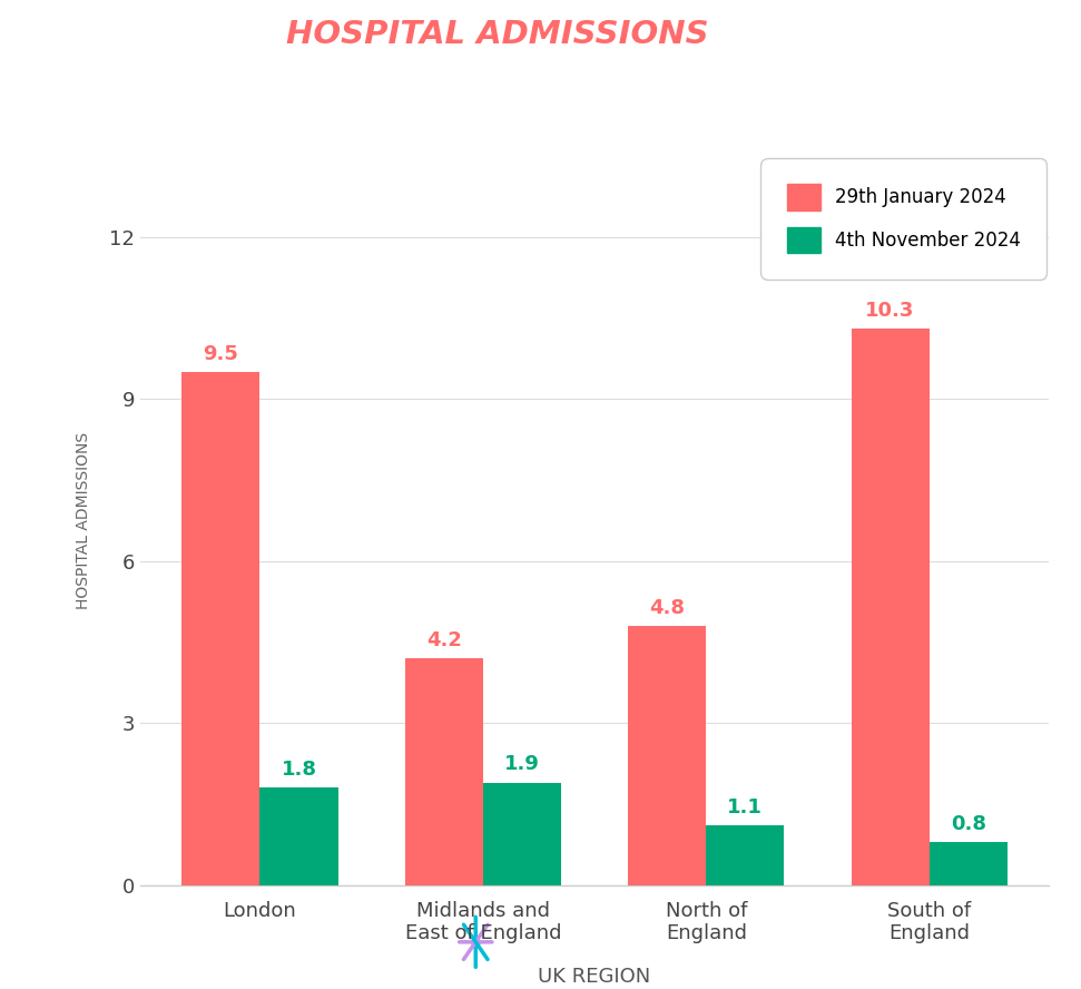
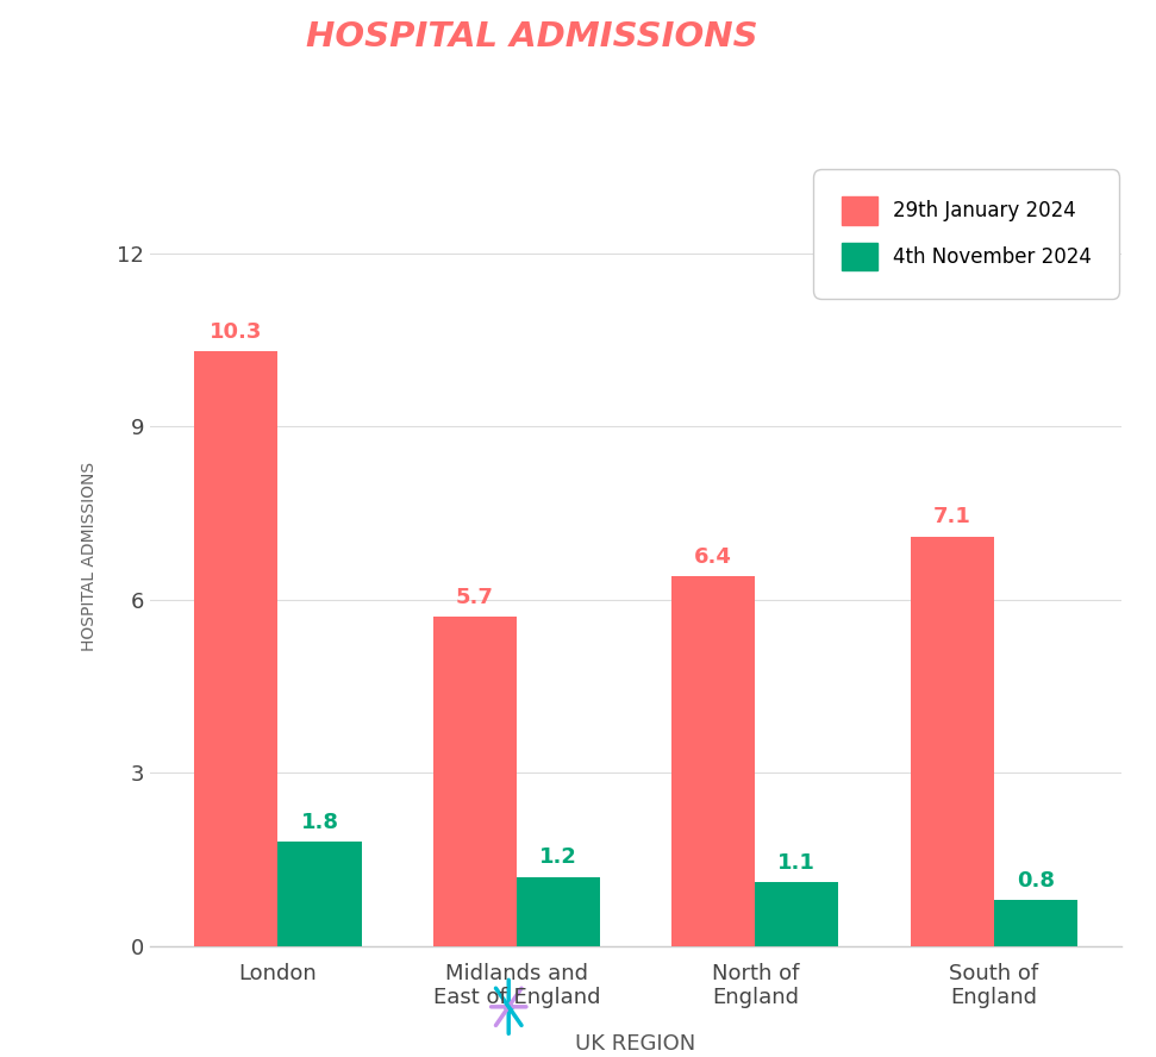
29th January 2024/London: 9.5 -> 10.3
29th January 2024/Midlands and East of England: 4.2 -> 5.7
4th November 2024/Midlands and East of England: 1.9 -> 1.2
29th January 2024/North of England: 4.8 -> 6.4
29th January 2024/South of England: 10.3 -> 7.1
